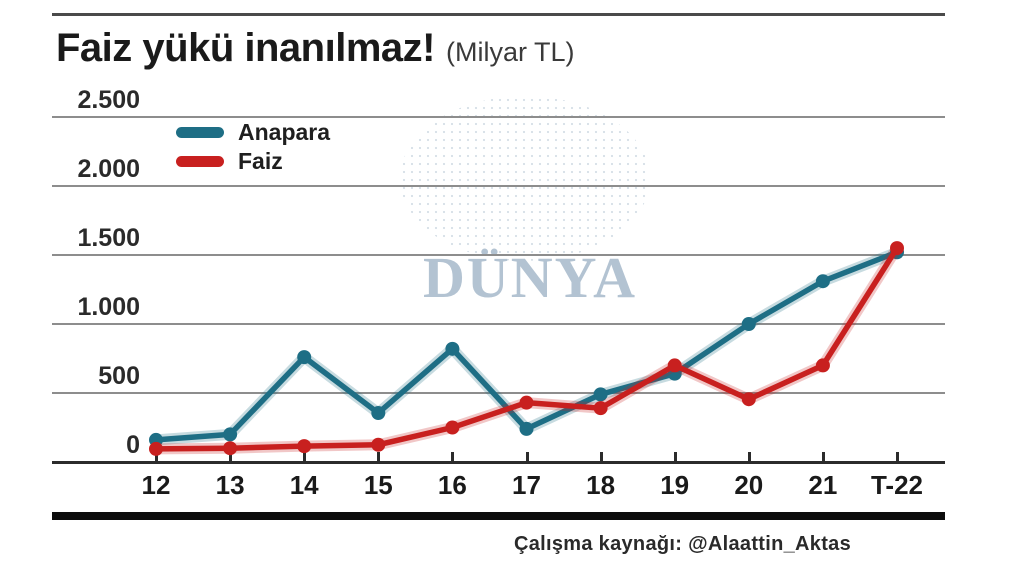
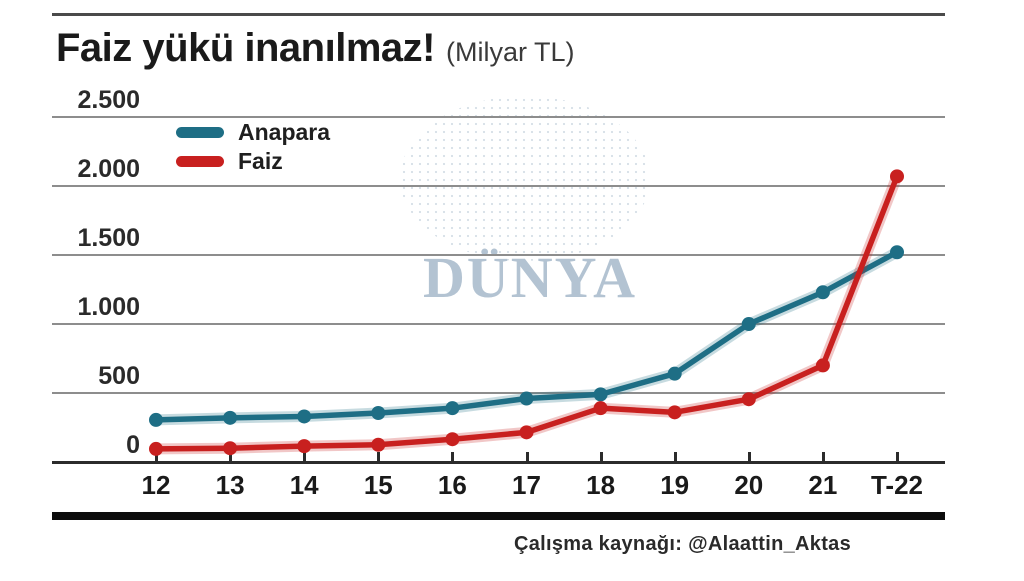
Anapara/12: 160 -> 300
Anapara/13: 200 -> 320
Anapara/14: 760 -> 330
Anapara/16: 820 -> 390
Faiz/16: 250 -> 160
Anapara/17: 240 -> 460
Faiz/17: 430 -> 220
Faiz/19: 700 -> 360
Anapara/21: 1310 -> 1230
Faiz/T-22: 1550 -> 2070
